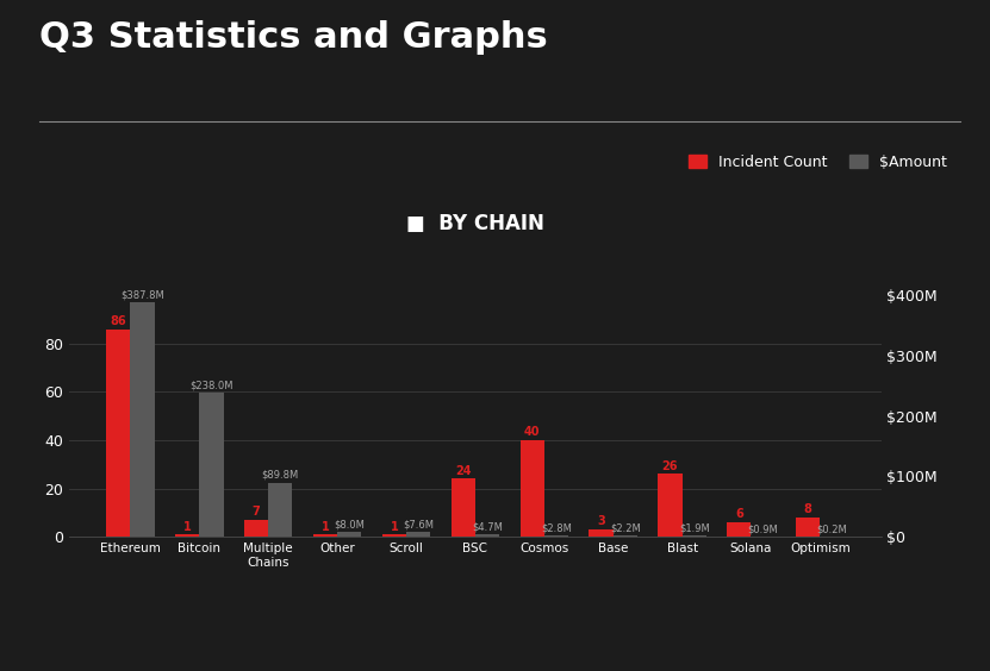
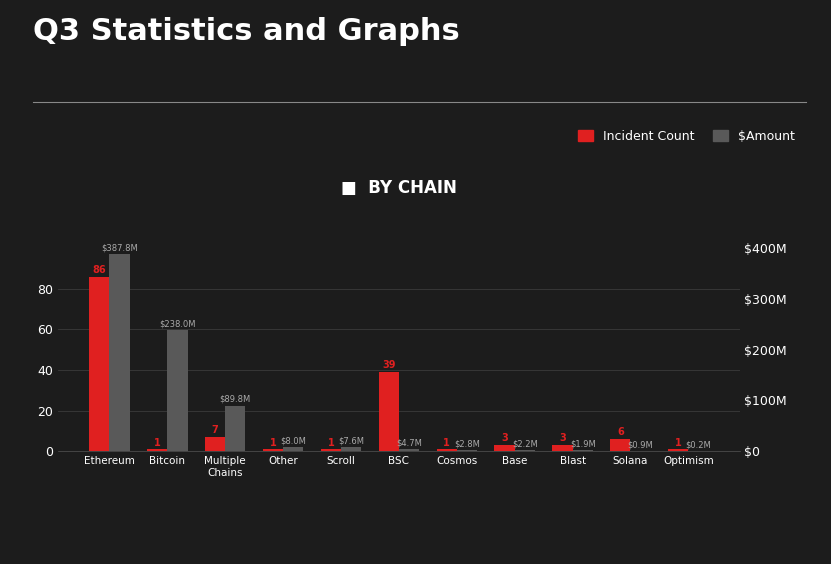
Incident Count/BSC: 24 -> 39
Incident Count/Cosmos: 40 -> 1
Incident Count/Blast: 26 -> 3
Incident Count/Optimism: 8 -> 1
